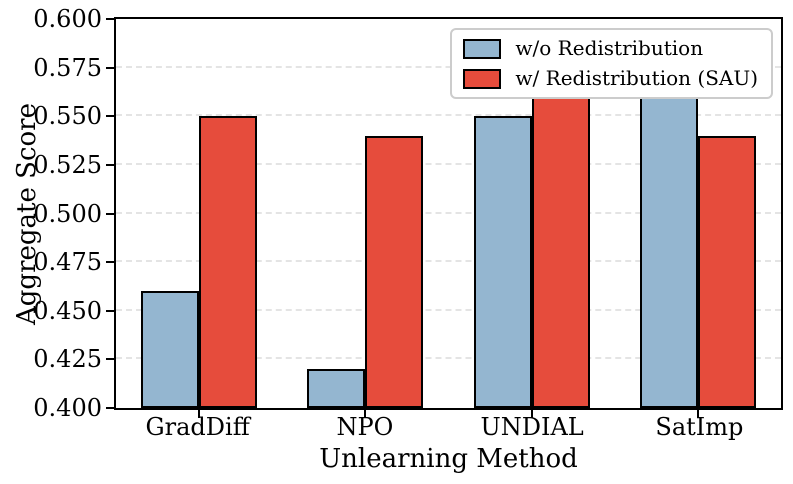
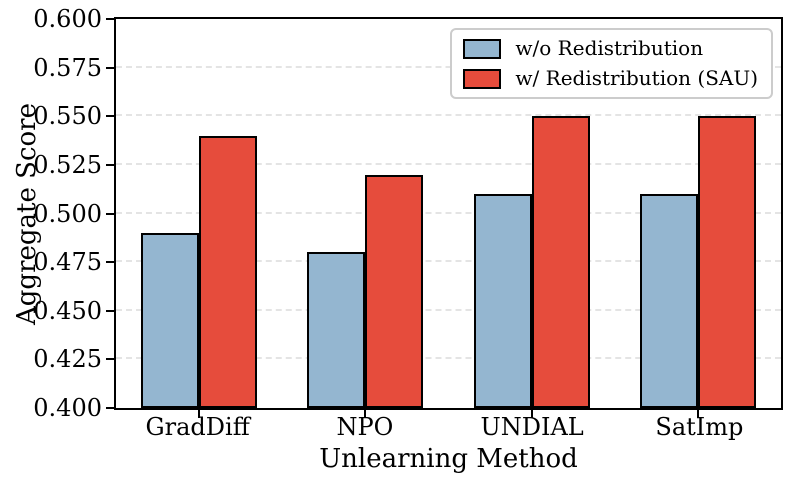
w/o Redistribution/GradDiff: 0.46 -> 0.49
w/ Redistribution (SAU)/GradDiff: 0.55 -> 0.54
w/o Redistribution/NPO: 0.42 -> 0.48
w/ Redistribution (SAU)/NPO: 0.54 -> 0.52
w/o Redistribution/UNDIAL: 0.55 -> 0.51
w/ Redistribution (SAU)/UNDIAL: 0.56 -> 0.55
w/o Redistribution/SatImp: 0.59 -> 0.51
w/ Redistribution (SAU)/SatImp: 0.54 -> 0.55
